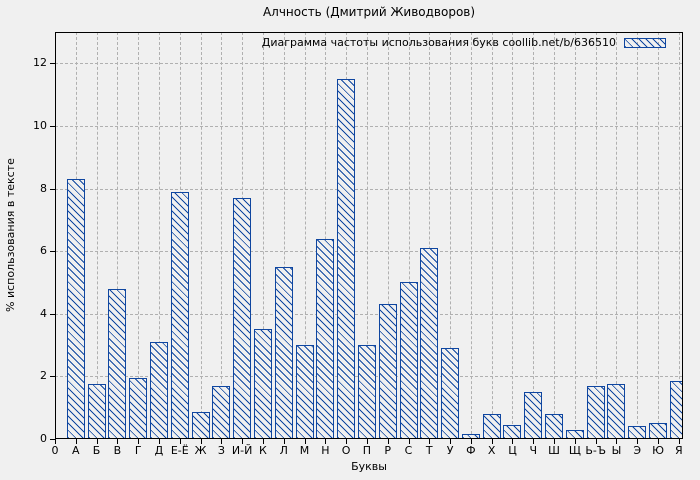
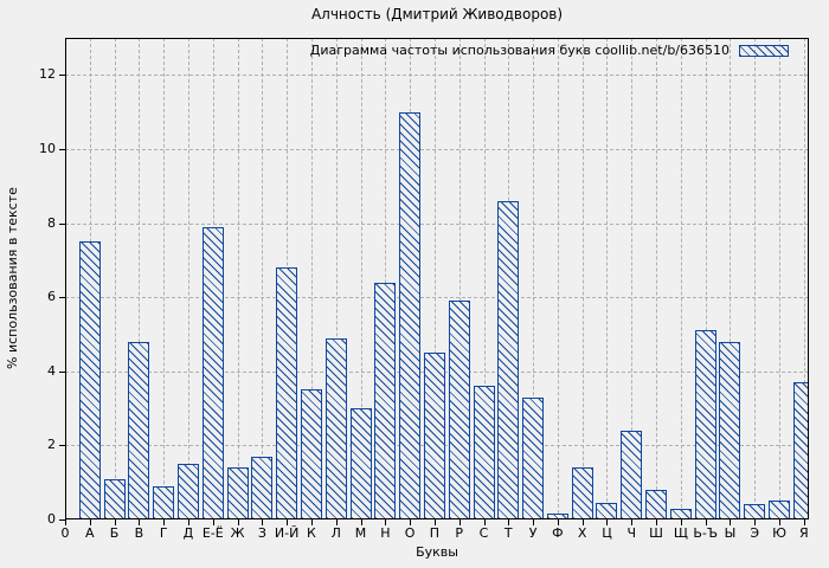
А: 8.3 -> 7.5
Б: 1.8 -> 1.1
Г: 1.9 -> 0.9
Д: 3.1 -> 1.5
Ж: 0.8 -> 1.4
И-Й: 7.7 -> 6.8
Л: 5.5 -> 4.9
О: 11.5 -> 11.0
П: 3.0 -> 4.5
Р: 4.3 -> 5.9
С: 5.0 -> 3.6
Т: 6.1 -> 8.6
У: 2.9 -> 3.3
Х: 0.8 -> 1.4
Ч: 1.5 -> 2.4
Ь-Ъ: 1.7 -> 5.1
Ы: 1.8 -> 4.8
Я: 1.9 -> 3.7
